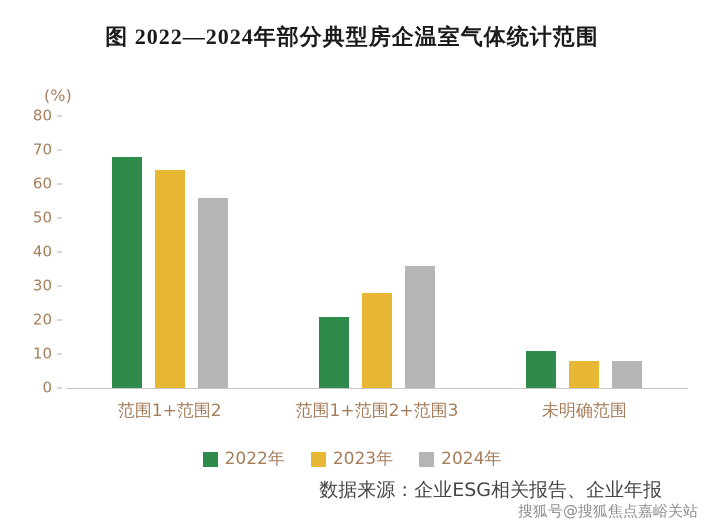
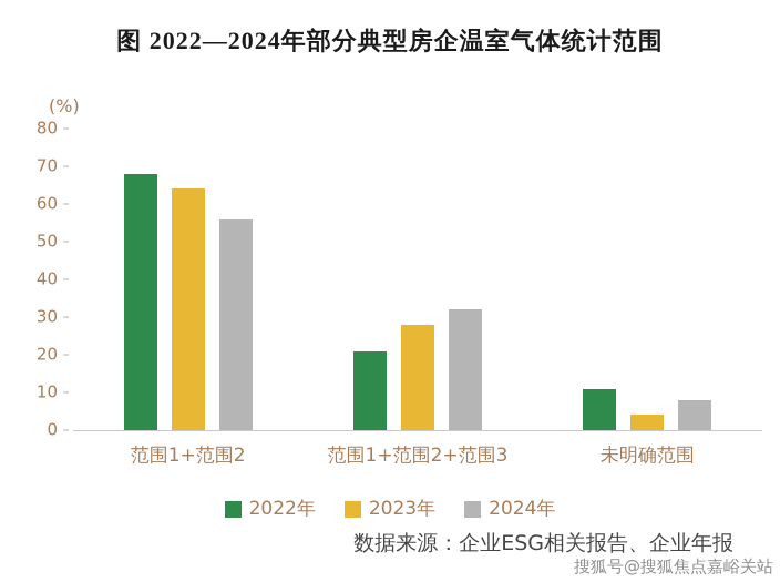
2024年/范围1+范围2+范围3: 36 -> 32
2023年/未明确范围: 8 -> 4
